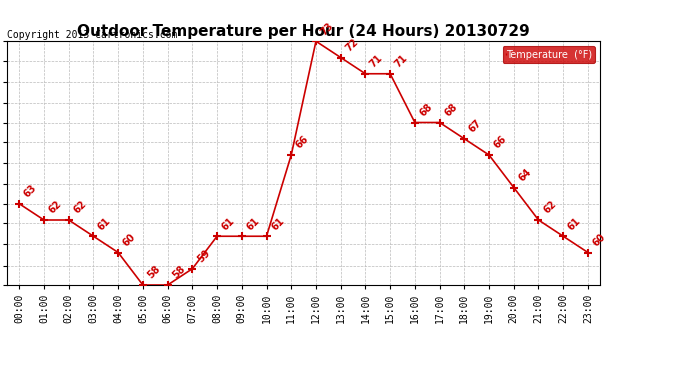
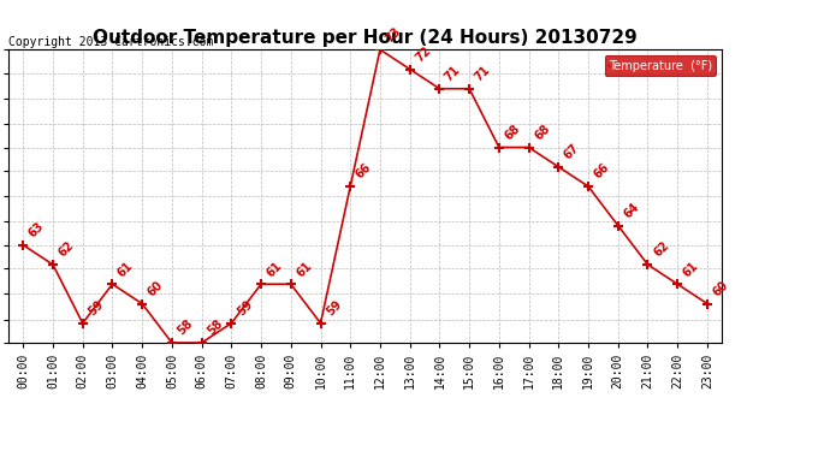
02:00: 62 -> 59
10:00: 61 -> 59
